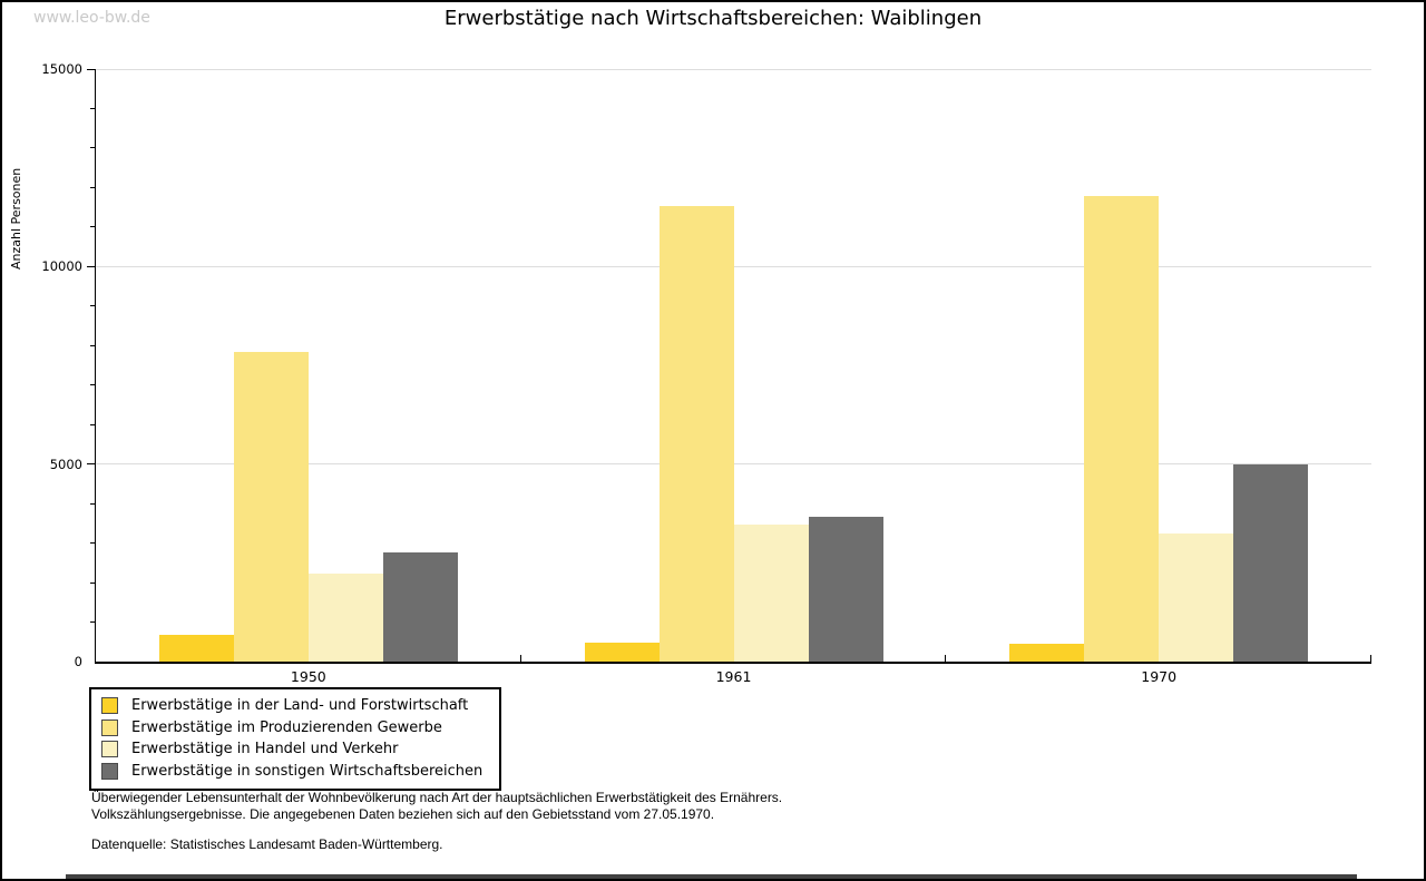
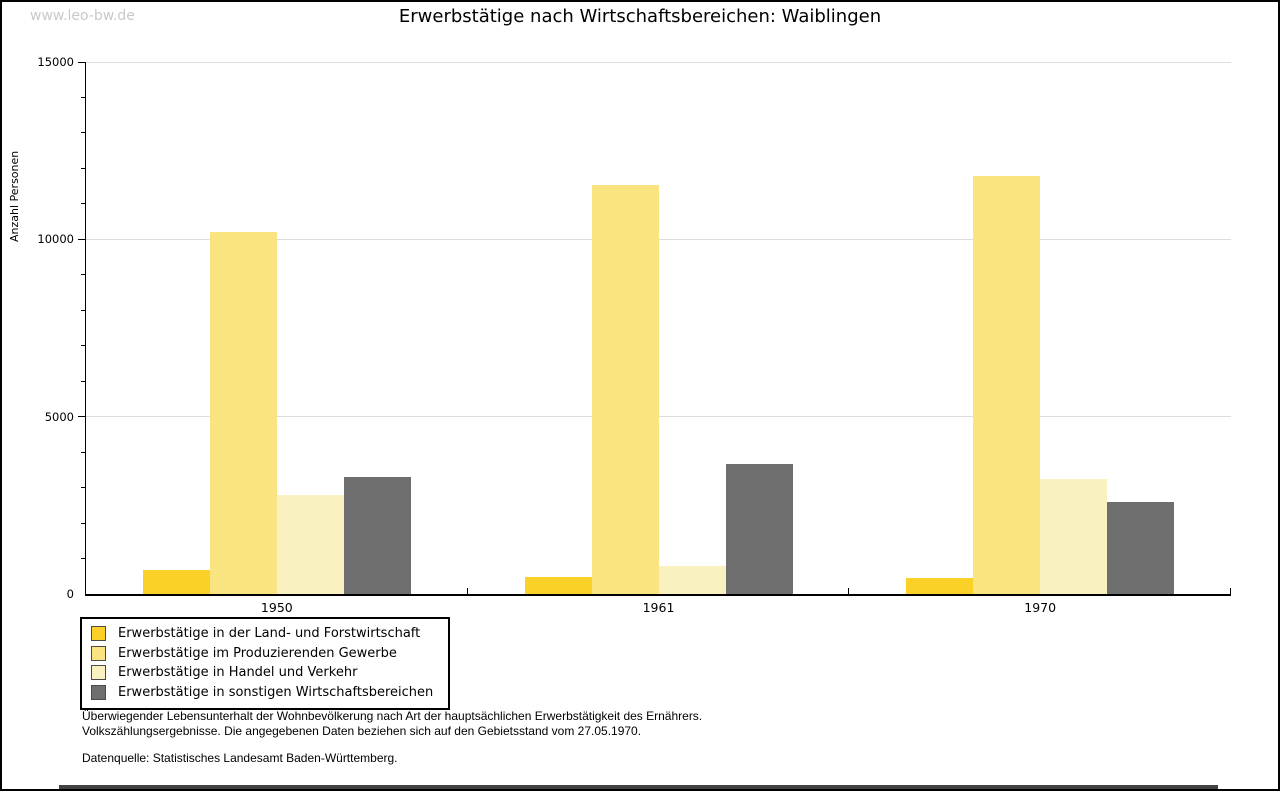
Erwerbstätige im Produzierenden Gewerbe/1950: 7800 -> 10200
Erwerbstätige in Handel und Verkehr/1950: 2200 -> 2800
Erwerbstätige in sonstigen Wirtschaftsbereichen/1950: 2800 -> 3300
Erwerbstätige in Handel und Verkehr/1961: 3500 -> 800
Erwerbstätige in sonstigen Wirtschaftsbereichen/1970: 5000 -> 2600
